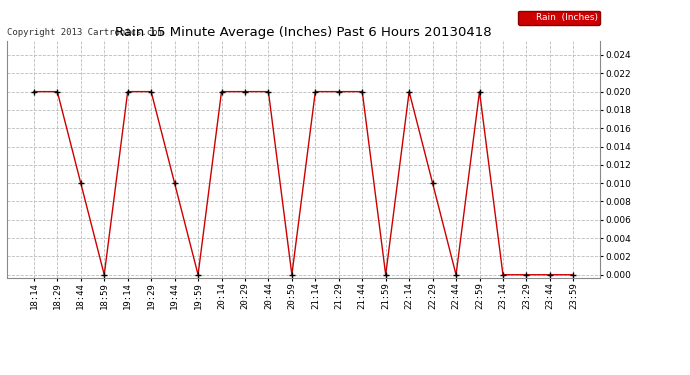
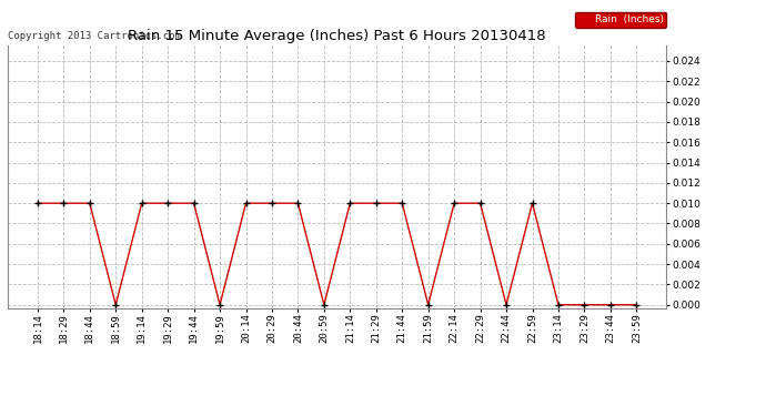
18:14: 0.02 -> 0.01
18:29: 0.02 -> 0.01
19:14: 0.02 -> 0.01
19:29: 0.02 -> 0.01
20:14: 0.02 -> 0.01
20:29: 0.02 -> 0.01
20:44: 0.02 -> 0.01
21:14: 0.02 -> 0.01
21:29: 0.02 -> 0.01
21:44: 0.02 -> 0.01
22:14: 0.02 -> 0.01
22:59: 0.02 -> 0.01
